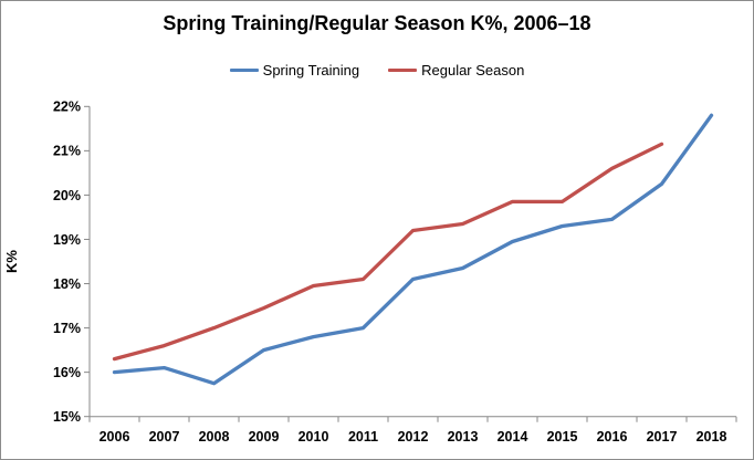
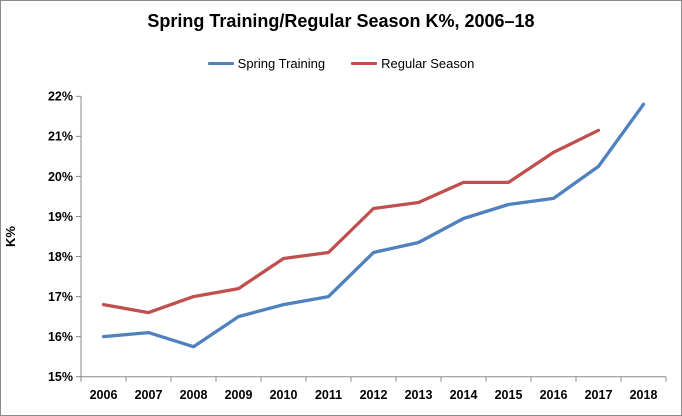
Regular Season/2006: 16.3% -> 16.8%
Regular Season/2009: 17.4% -> 17.2%
